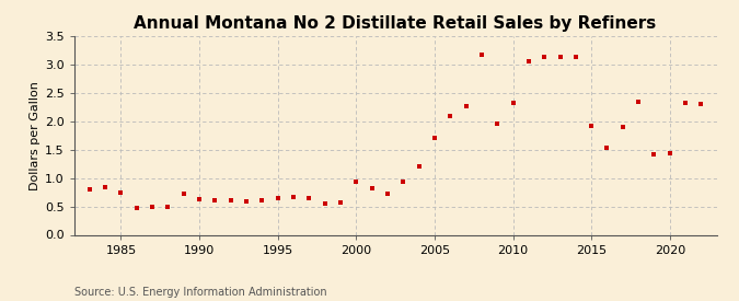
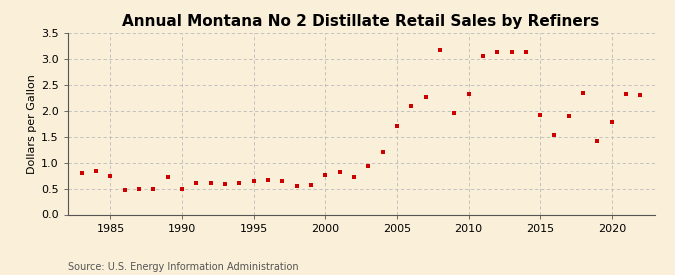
1990: 0.62 -> 0.50
2000: 0.93 -> 0.76
2020: 1.44 -> 1.78
